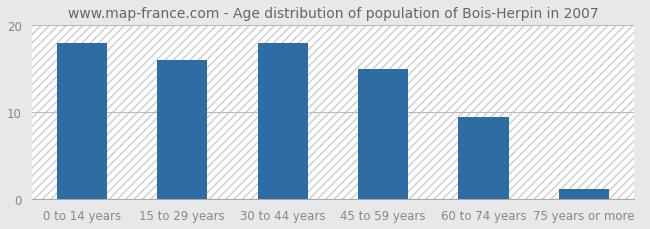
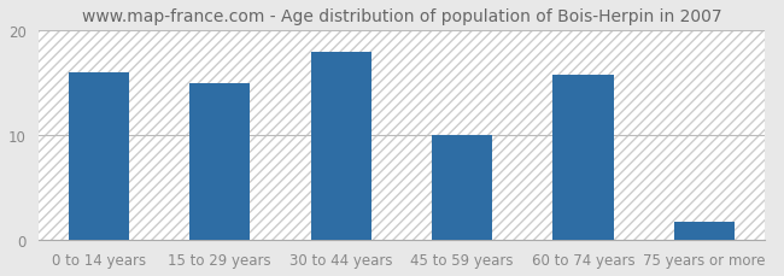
0 to 14 years: 18.0 -> 16.0
15 to 29 years: 16.0 -> 15.0
45 to 59 years: 15.0 -> 10.0
60 to 74 years: 9.5 -> 15.8
75 years or more: 1.2 -> 1.8
